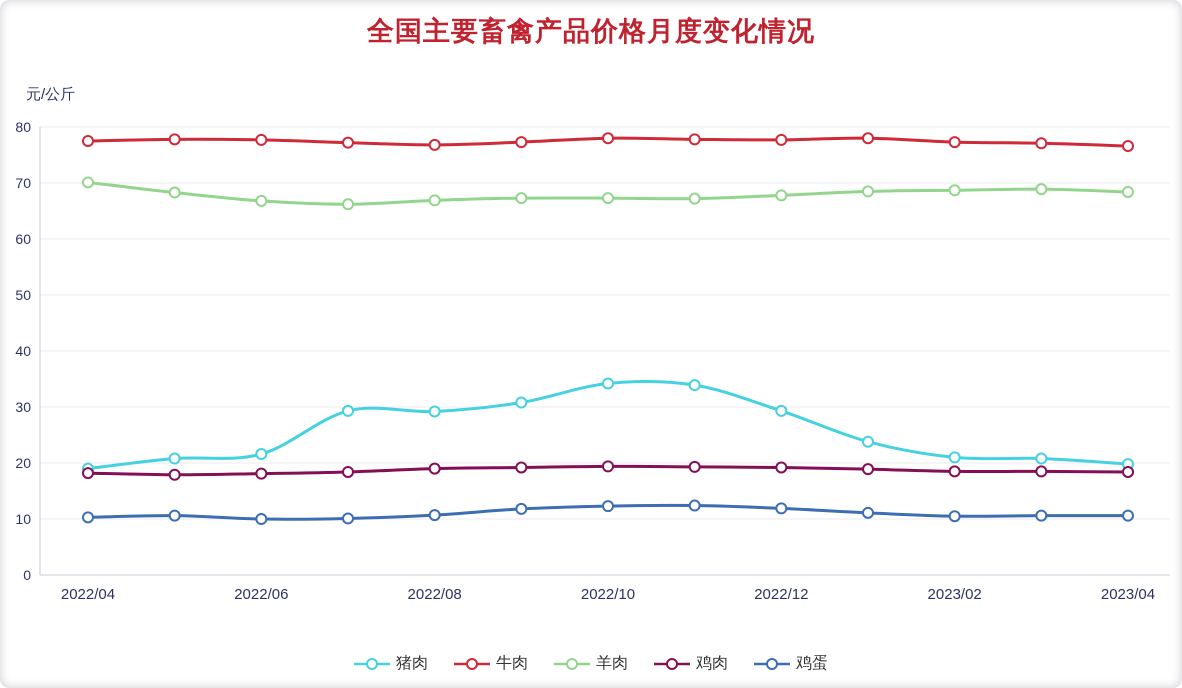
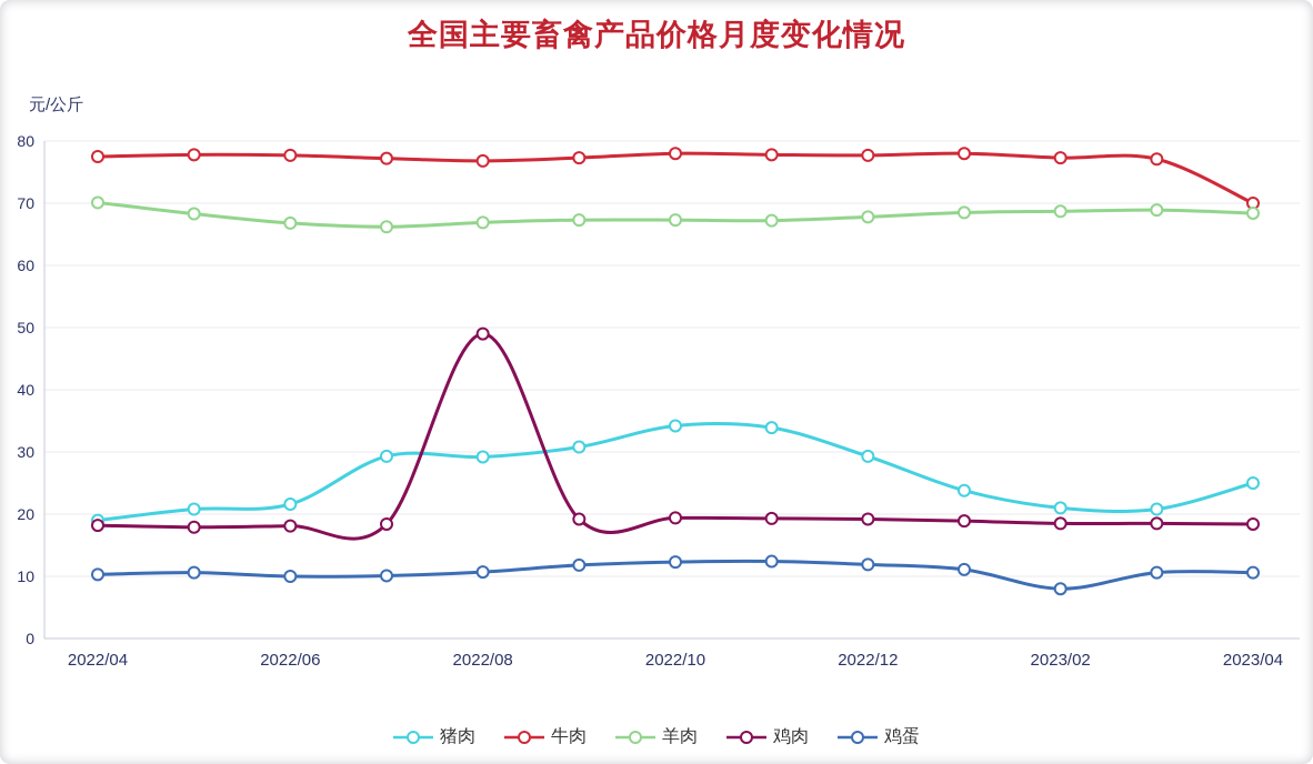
鸡肉/2022/08: 19 -> 49
鸡蛋/2023/02: 10 -> 8
猪肉/2023/04: 20 -> 25
牛肉/2023/04: 77 -> 70
